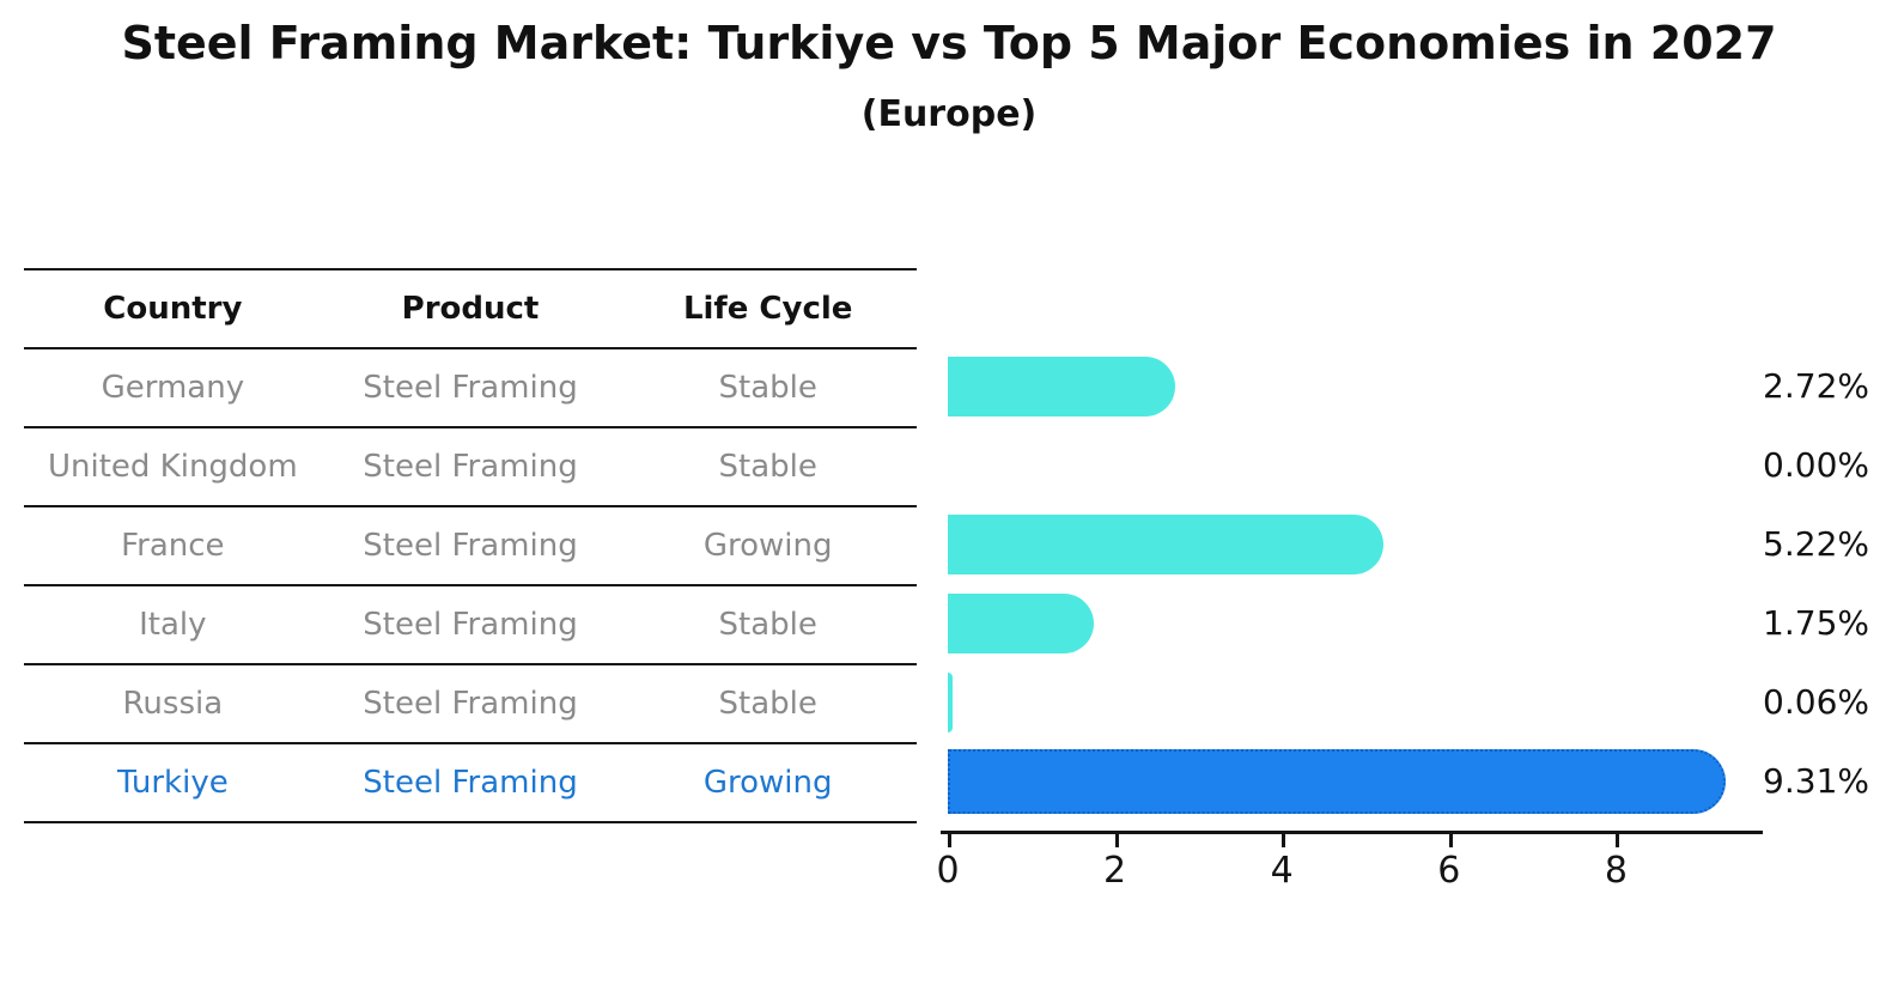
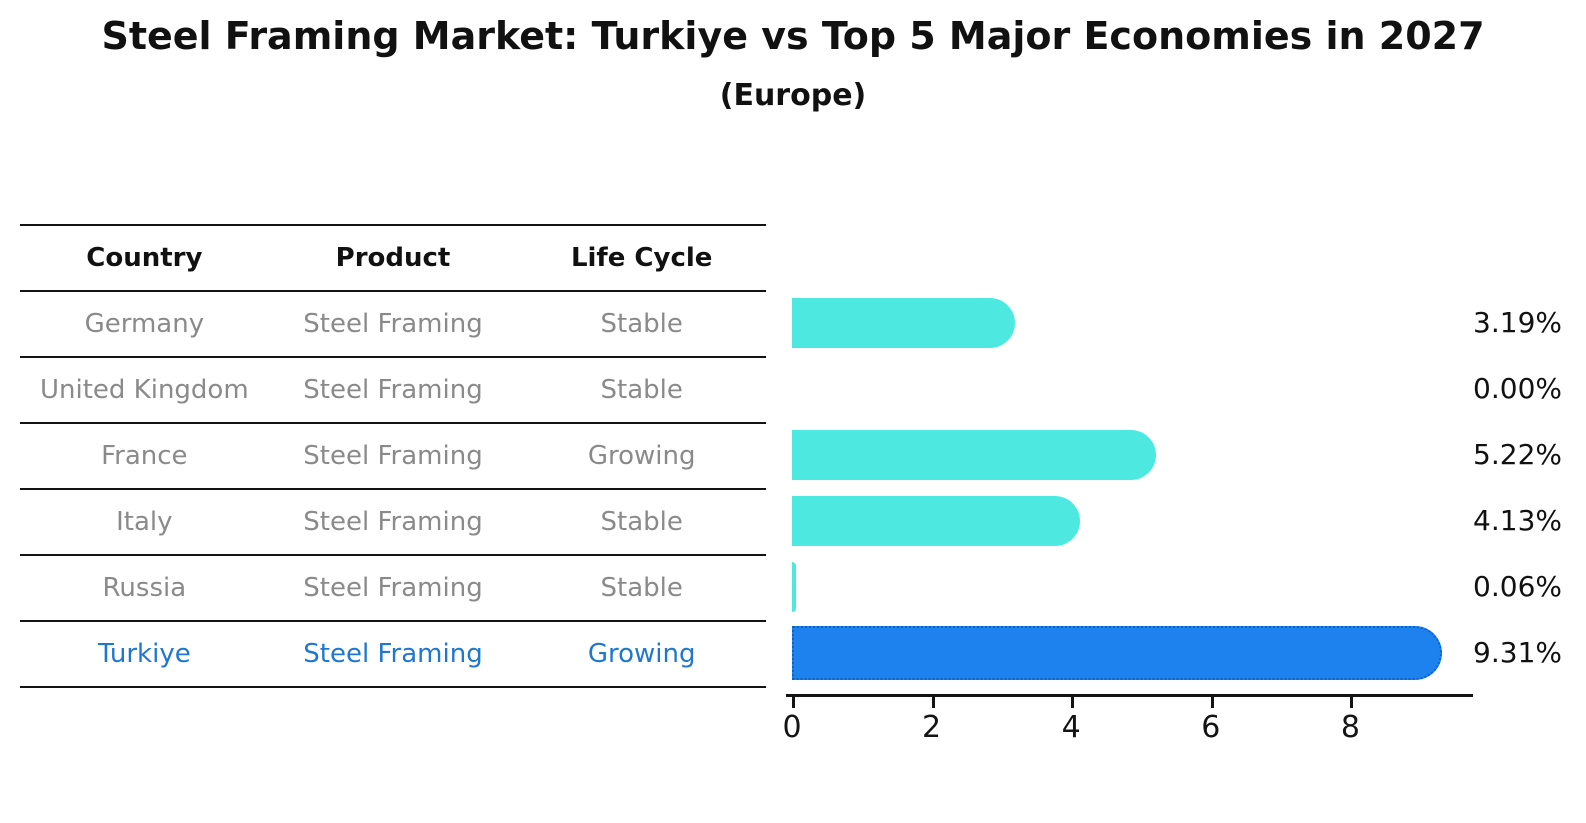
Germany: 2.72% -> 3.19%
Italy: 1.75% -> 4.13%
